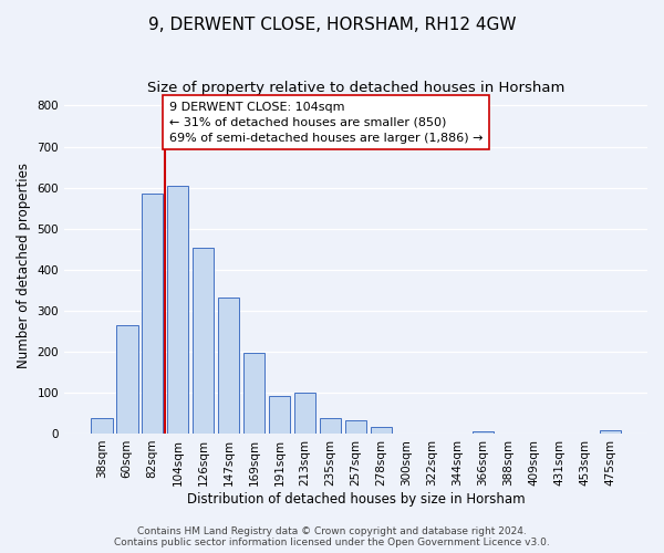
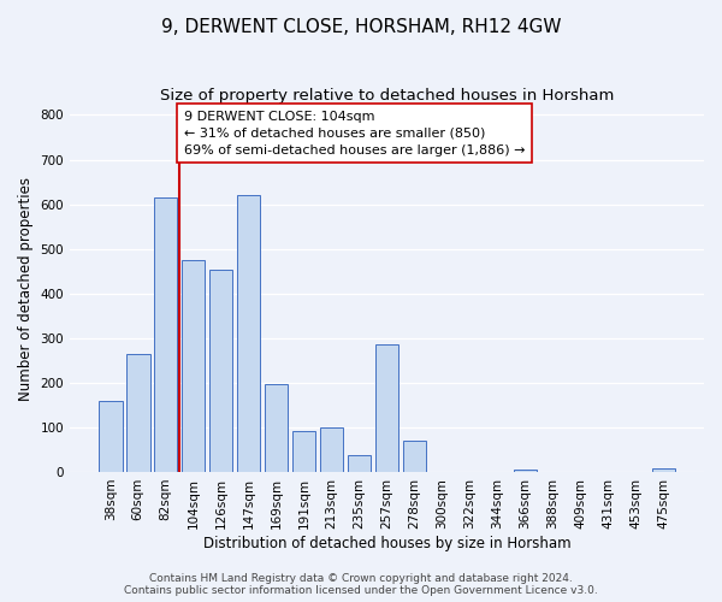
38sqm: 38 -> 160
82sqm: 585 -> 615
104sqm: 603 -> 475
147sqm: 332 -> 620
257sqm: 32 -> 285
278sqm: 15 -> 70
